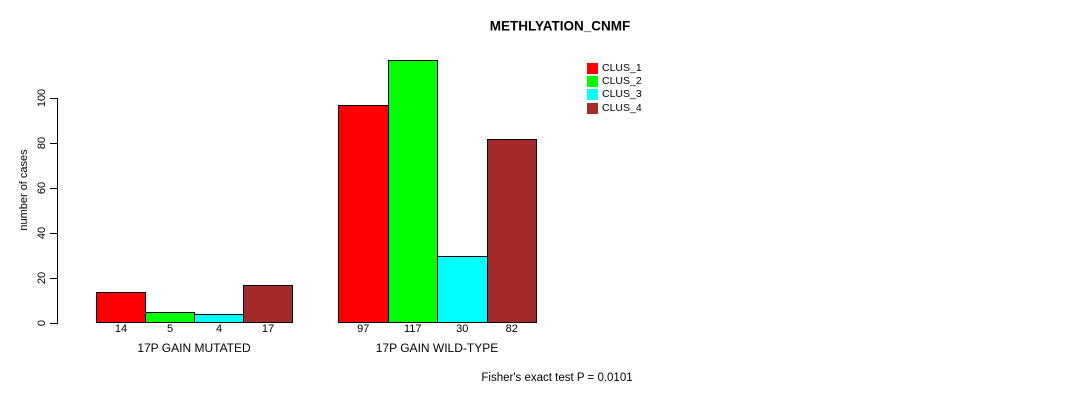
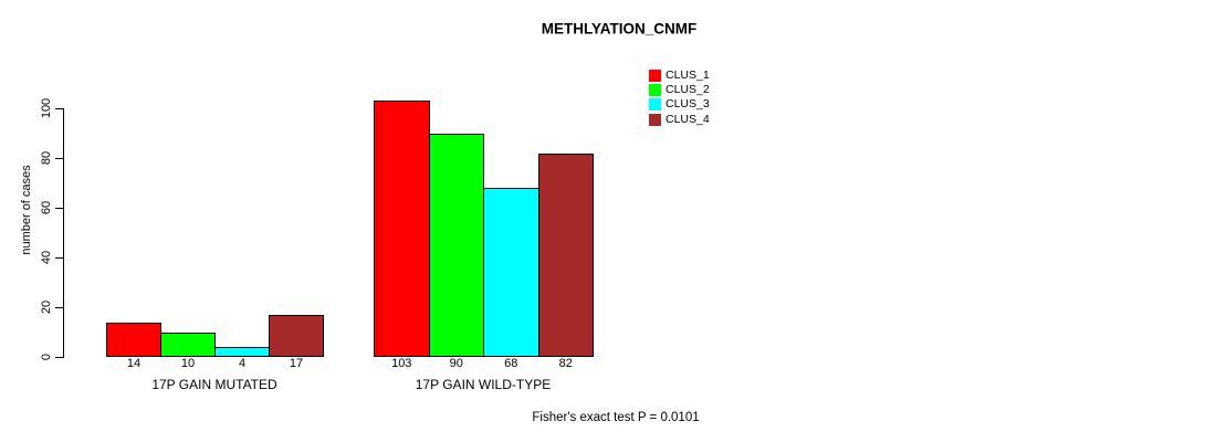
CLUS_2/17P GAIN MUTATED: 5 -> 10
CLUS_1/17P GAIN WILD-TYPE: 97 -> 103
CLUS_2/17P GAIN WILD-TYPE: 117 -> 90
CLUS_3/17P GAIN WILD-TYPE: 30 -> 68
